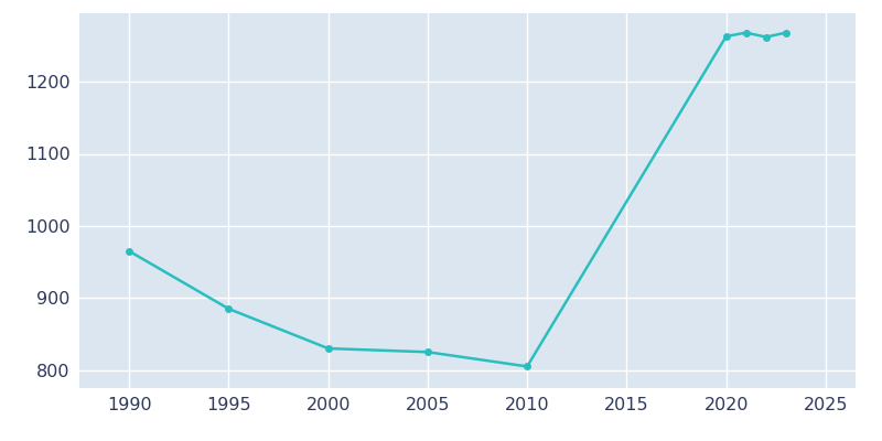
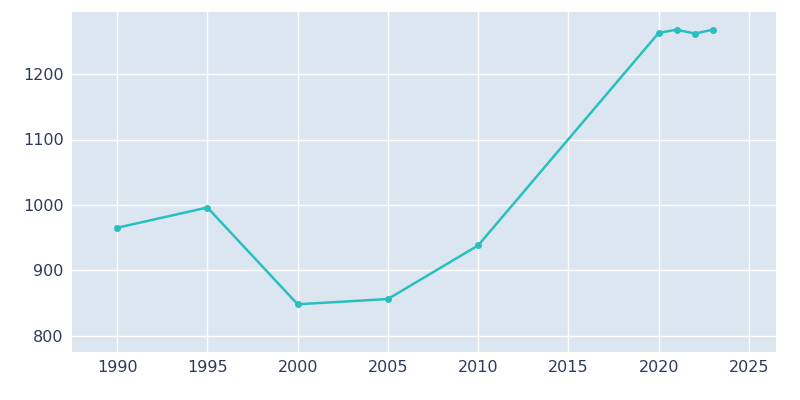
1995: 885 -> 996
2000: 830 -> 848
2005: 825 -> 856
2010: 805 -> 938
